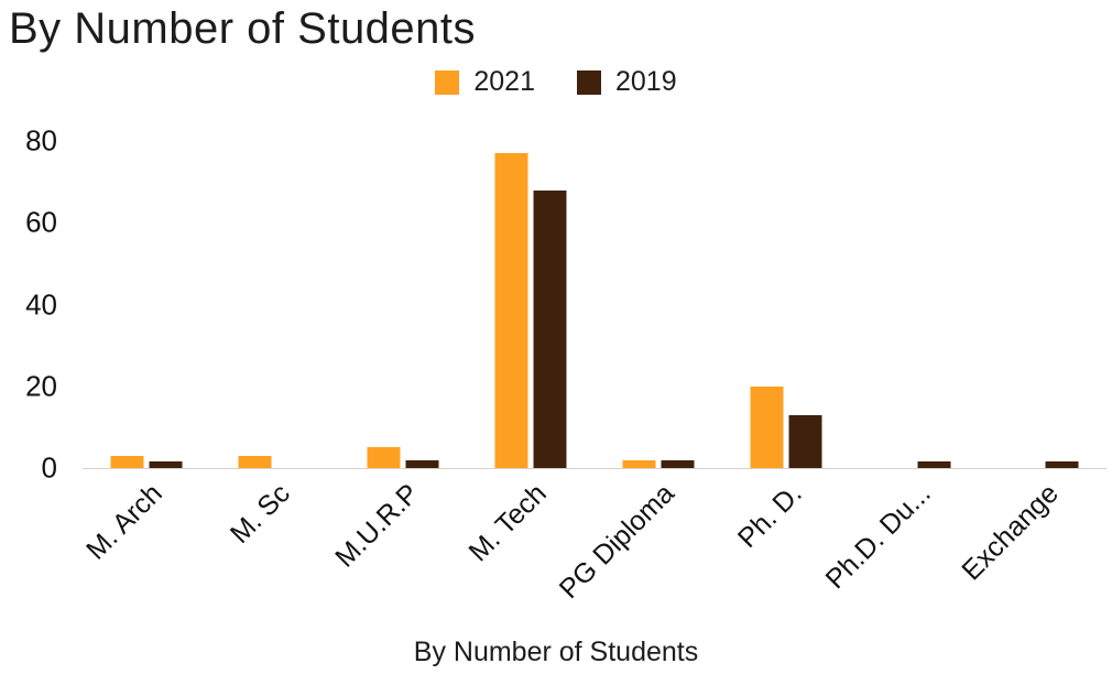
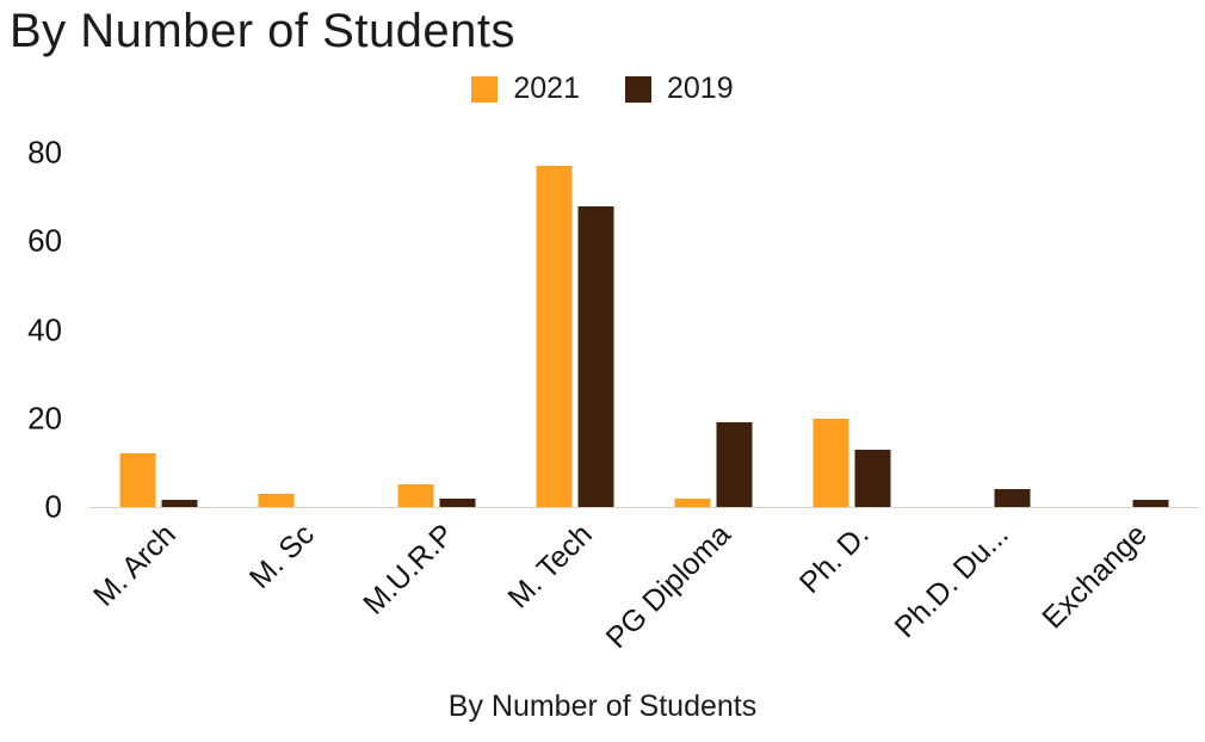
2021/M. Arch: 3 -> 12
2019/PG Diploma: 2 -> 19
2019/Ph.D. Du...: 2 -> 4
